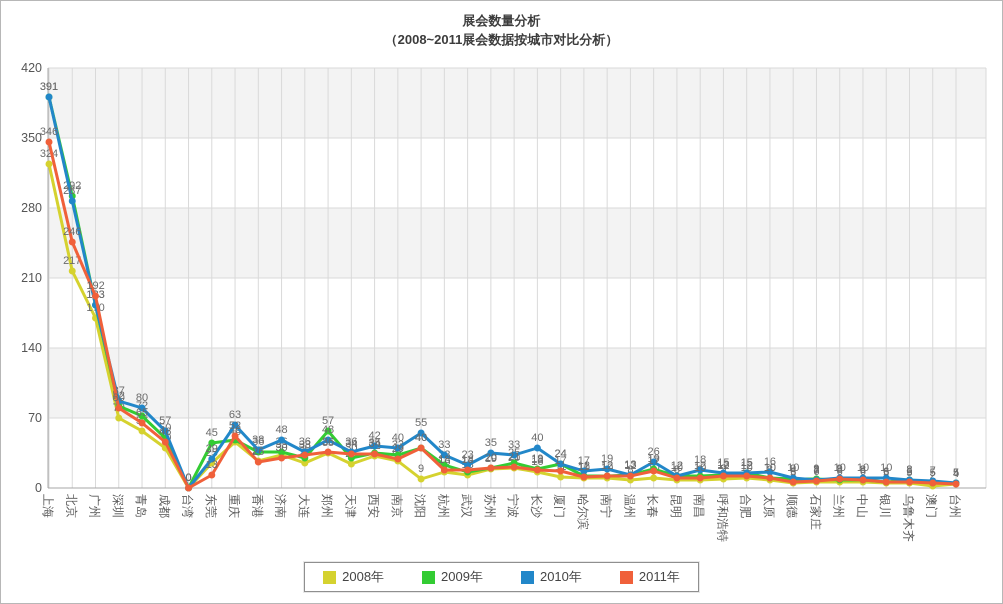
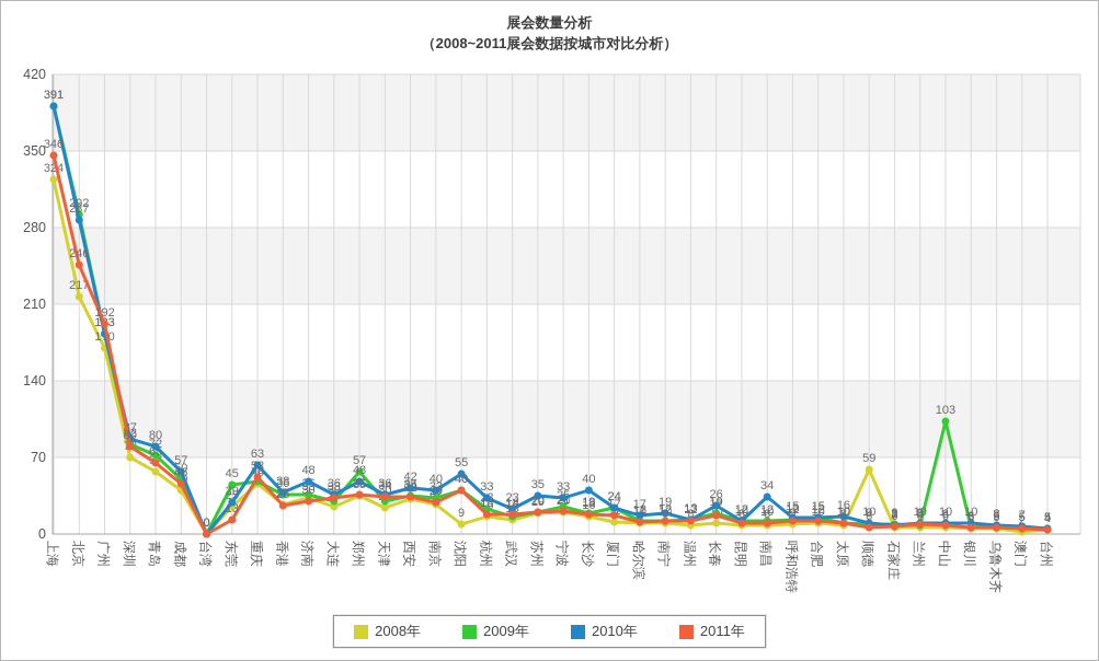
2010年/南昌: 18 -> 34
2008年/顺德: 5 -> 59
2009年/中山: 8 -> 103
